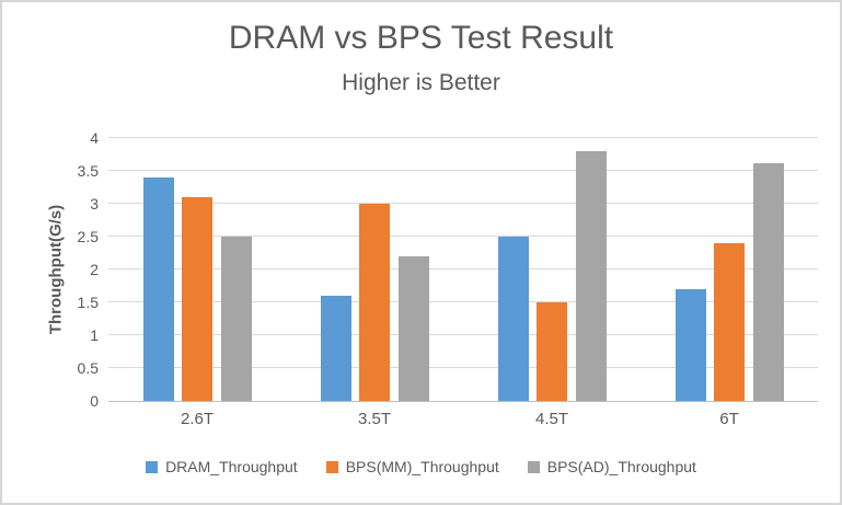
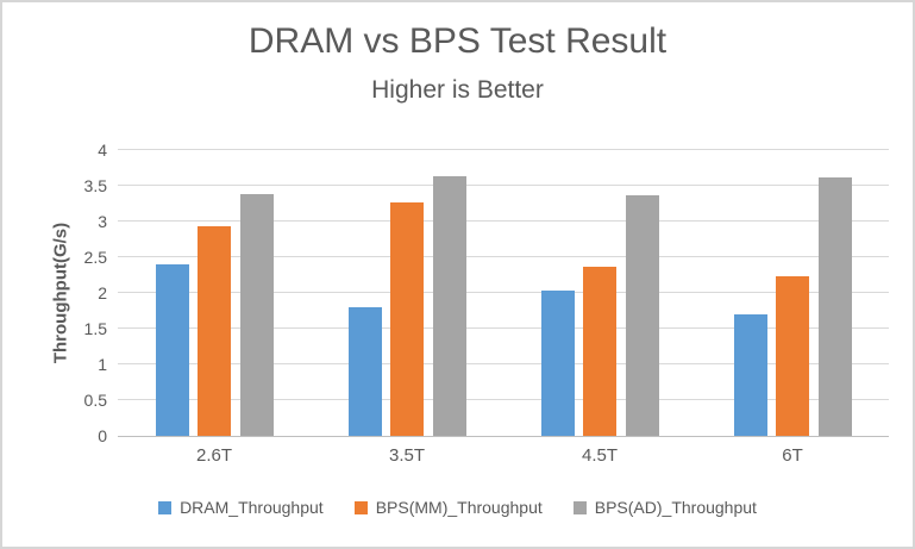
DRAM_Throughput/2.6T: 3.4 -> 2.4
BPS(MM)_Throughput/2.6T: 3.1 -> 2.9
BPS(AD)_Throughput/2.6T: 2.5 -> 3.4
DRAM_Throughput/3.5T: 1.6 -> 1.8
BPS(MM)_Throughput/3.5T: 3.0 -> 3.3
BPS(AD)_Throughput/3.5T: 2.2 -> 3.6
DRAM_Throughput/4.5T: 2.5 -> 2.0
BPS(MM)_Throughput/4.5T: 1.5 -> 2.4
BPS(AD)_Throughput/4.5T: 3.8 -> 3.4
BPS(MM)_Throughput/6T: 2.4 -> 2.2
